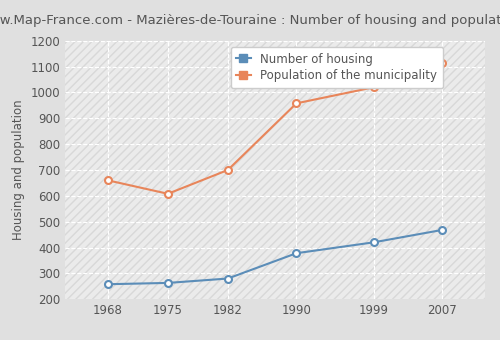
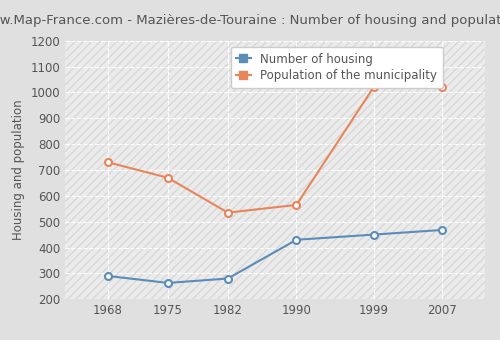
Number of housing/1968: 258 -> 290
Population of the municipality/1968: 660 -> 730
Population of the municipality/1975: 608 -> 670
Population of the municipality/1982: 700 -> 535
Number of housing/1990: 378 -> 430
Population of the municipality/1990: 958 -> 565
Number of housing/1999: 420 -> 450
Population of the municipality/2007: 1113 -> 1020
